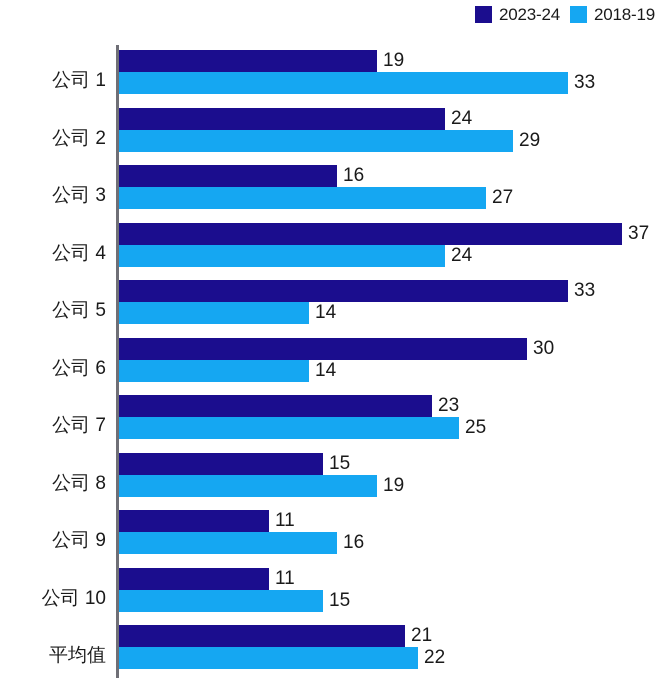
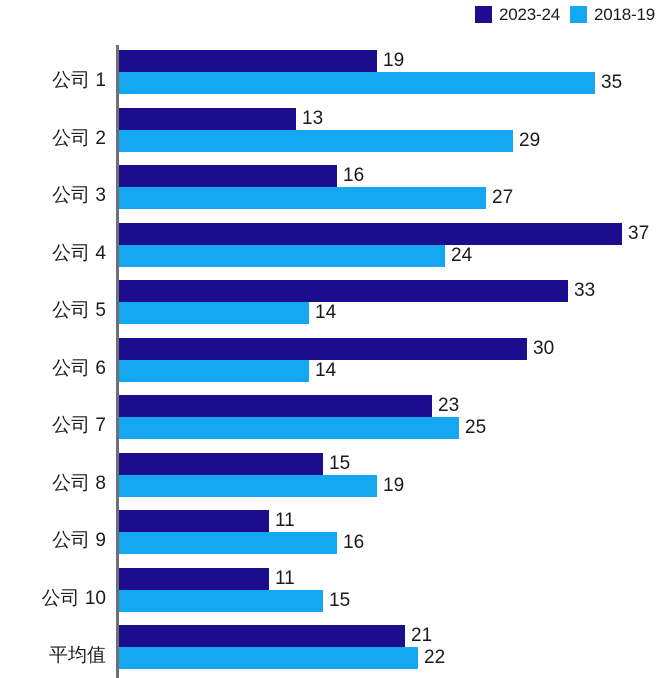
2018-19/公司 1: 33 -> 35
2023-24/公司 2: 24 -> 13
